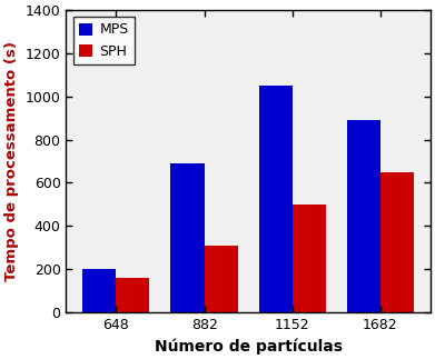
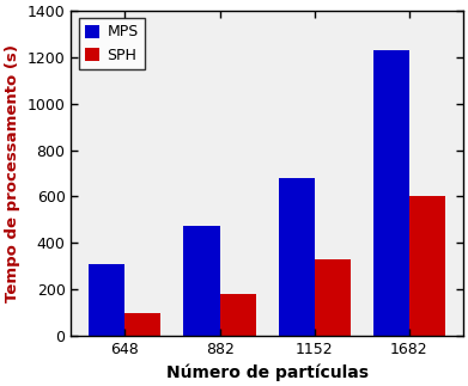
MPS/648: 200 -> 310
SPH/648: 160 -> 100
MPS/882: 690 -> 480
SPH/882: 310 -> 180
MPS/1152: 1050 -> 680
SPH/1152: 500 -> 330
MPS/1682: 890 -> 1230
SPH/1682: 650 -> 600
